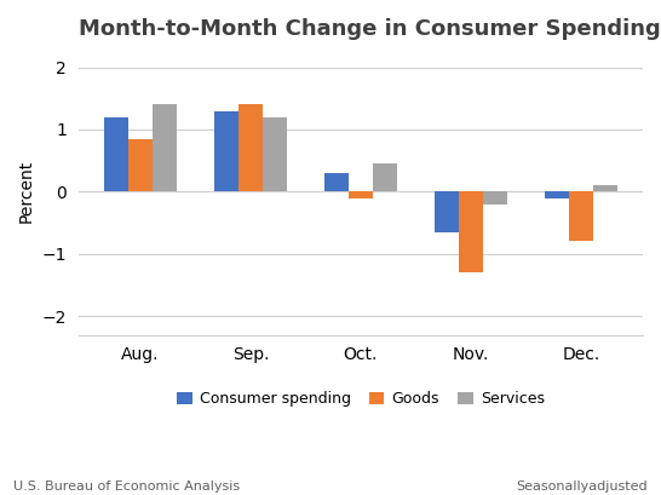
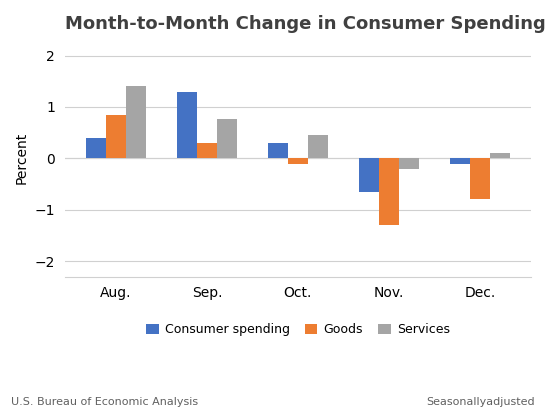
Consumer spending/Aug.: 1.20 -> 0.40
Goods/Sep.: 1.40 -> 0.30
Services/Sep.: 1.20 -> 0.76
